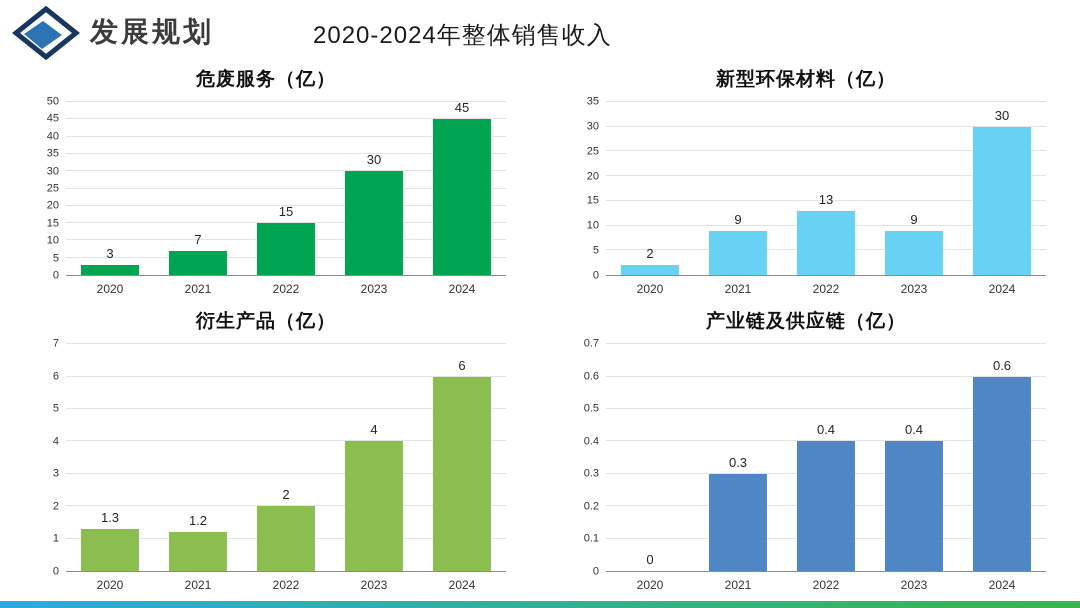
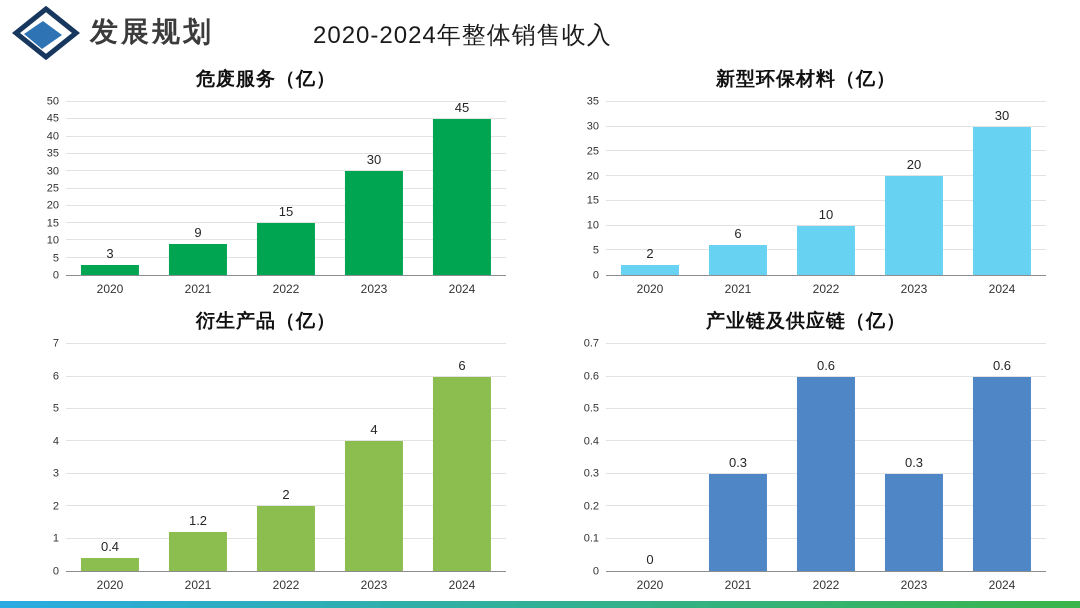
危废服务（亿）/2021: 7 -> 9
新型环保材料（亿）/2021: 9 -> 6
新型环保材料（亿）/2022: 13 -> 10
新型环保材料（亿）/2023: 9 -> 20
衍生产品（亿）/2020: 1.3 -> 0.4
产业链及供应链（亿）/2022: 0.4 -> 0.6
产业链及供应链（亿）/2023: 0.4 -> 0.3
